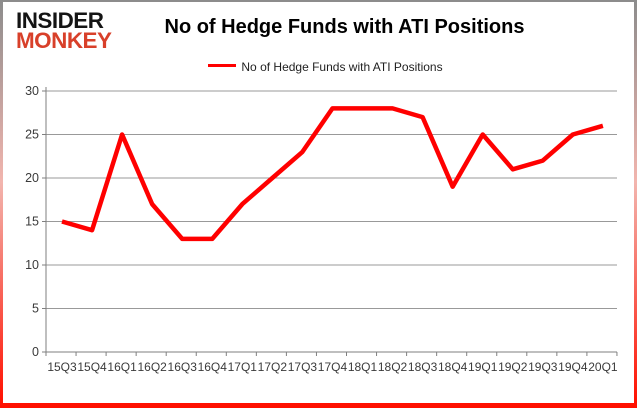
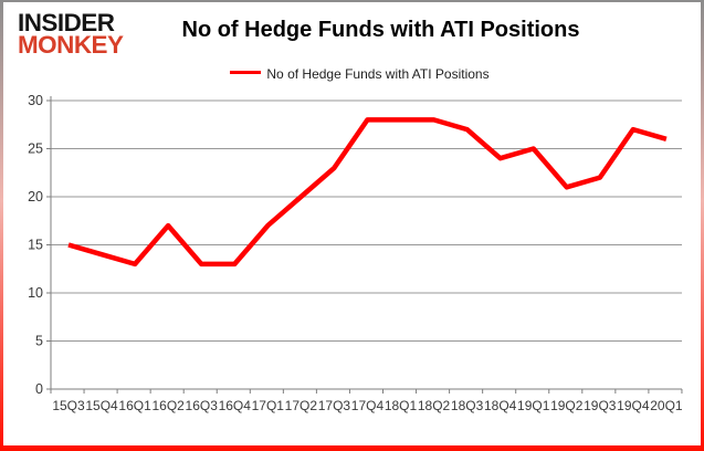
16Q1: 25 -> 13
18Q4: 19 -> 24
19Q4: 25 -> 27
